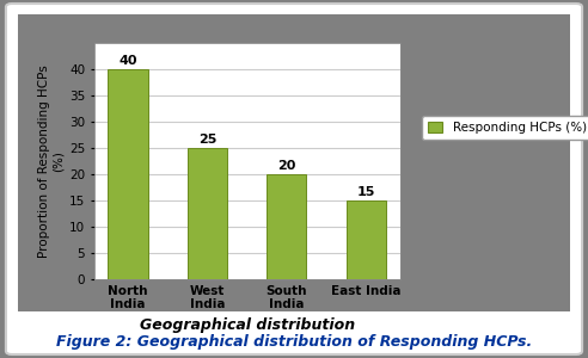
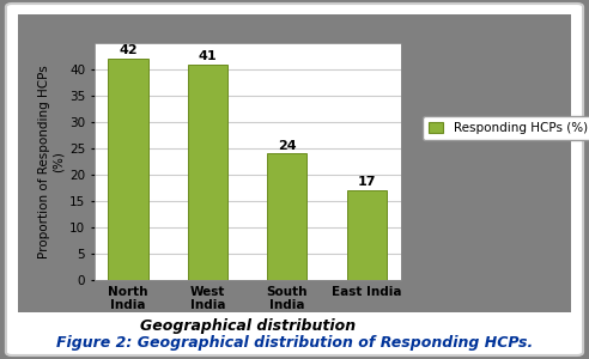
North India: 40 -> 42
West India: 25 -> 41
South India: 20 -> 24
East India: 15 -> 17
